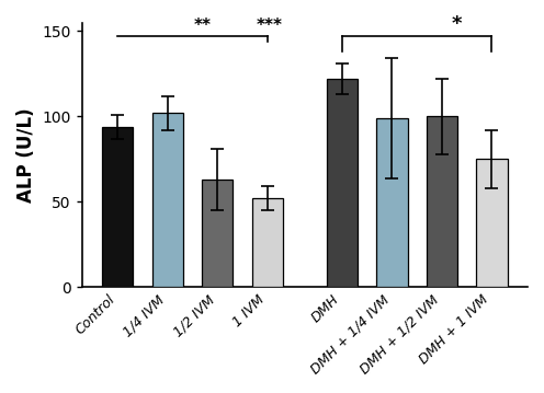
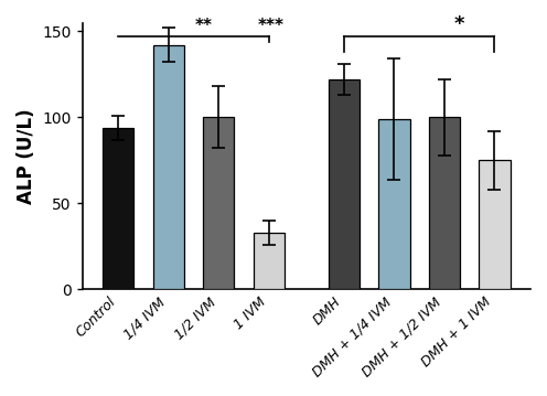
1/4 IVM: 102 -> 142
1/2 IVM: 63 -> 100
1 IVM: 52 -> 33
